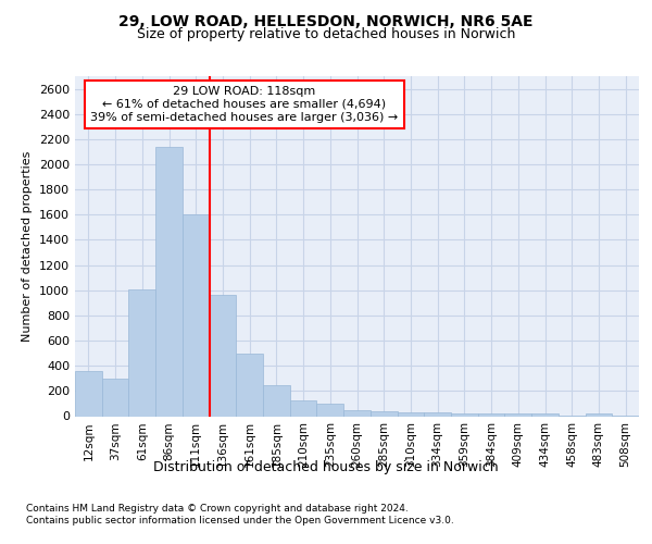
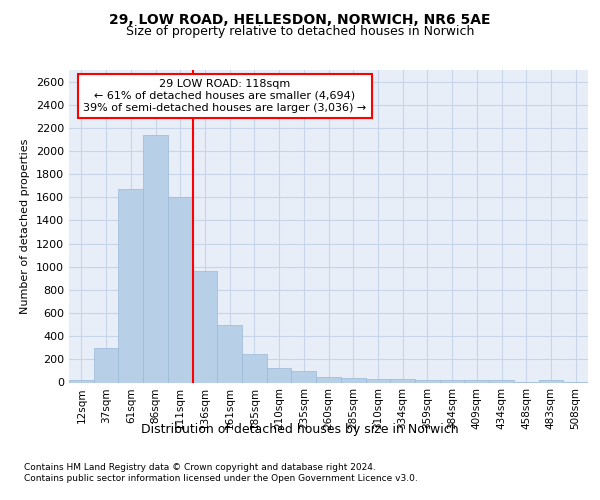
12sqm: 360 -> 20
61sqm: 1010 -> 1670
